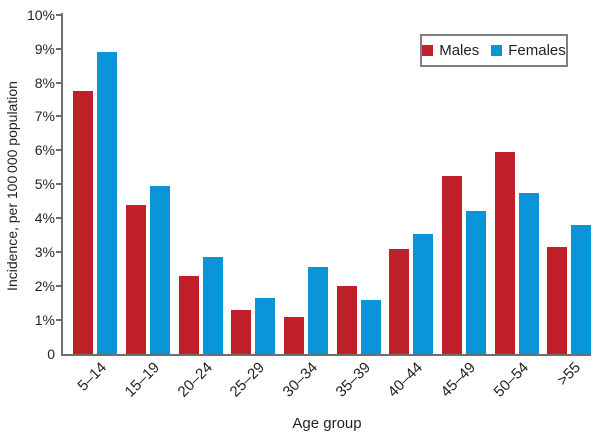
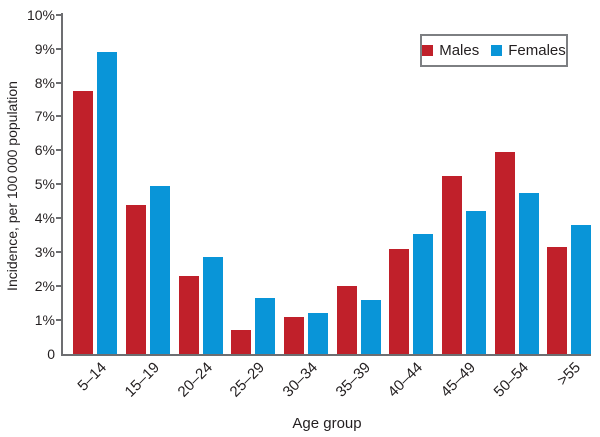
Males/25–29: 1.3% -> 0.7%
Females/30–34: 2.5% -> 1.2%
